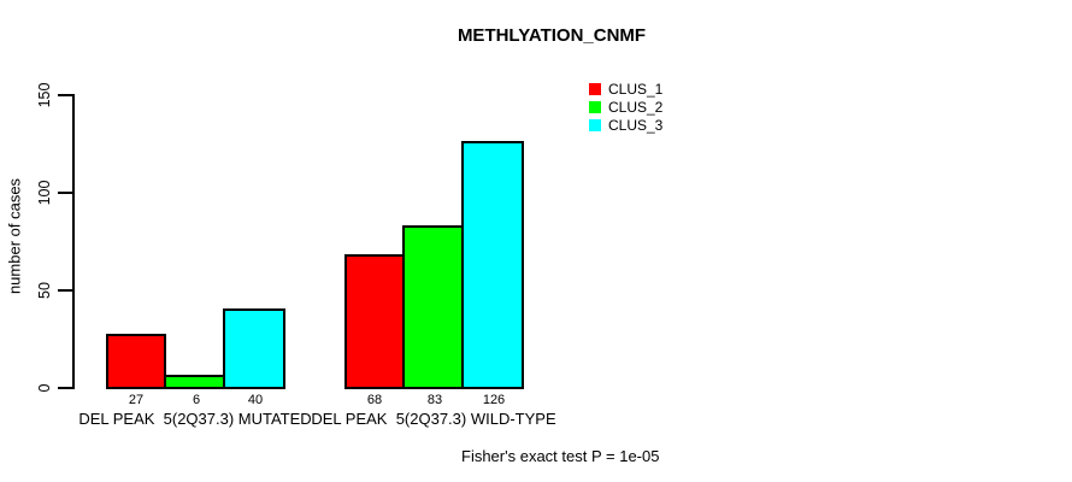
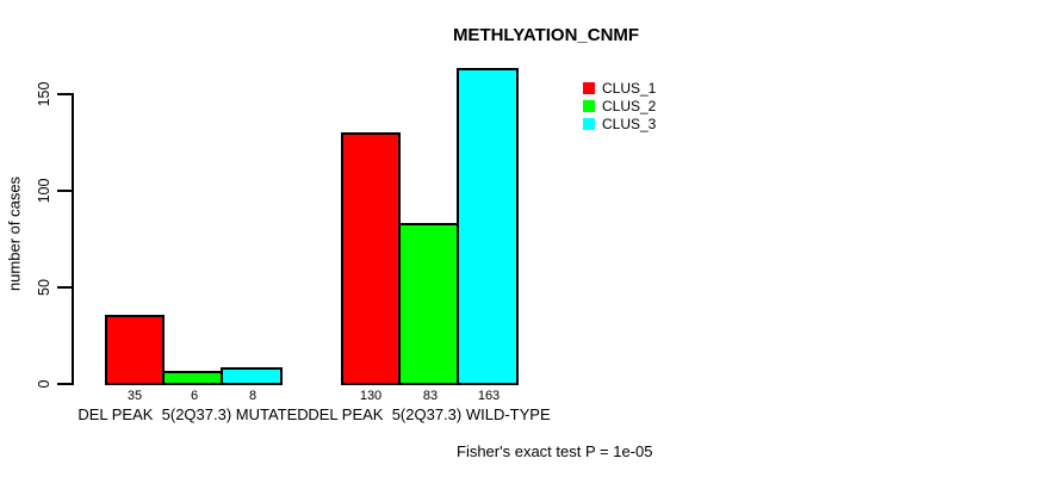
CLUS_1/DEL PEAK 5(2Q37.3) MUTATED: 27 -> 35
CLUS_3/DEL PEAK 5(2Q37.3) MUTATED: 40 -> 8
CLUS_1/DEL PEAK 5(2Q37.3) WILD-TYPE: 68 -> 130
CLUS_3/DEL PEAK 5(2Q37.3) WILD-TYPE: 126 -> 163
